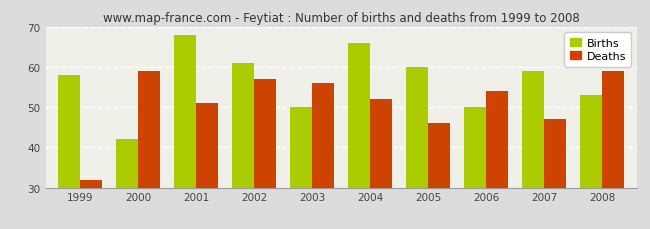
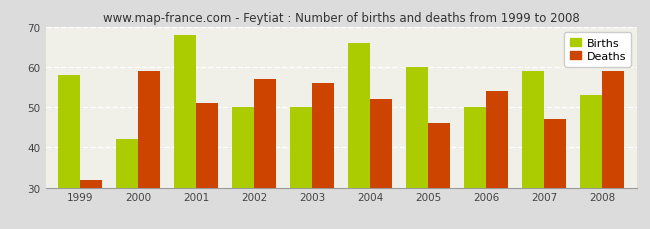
Births/2002: 61 -> 50
